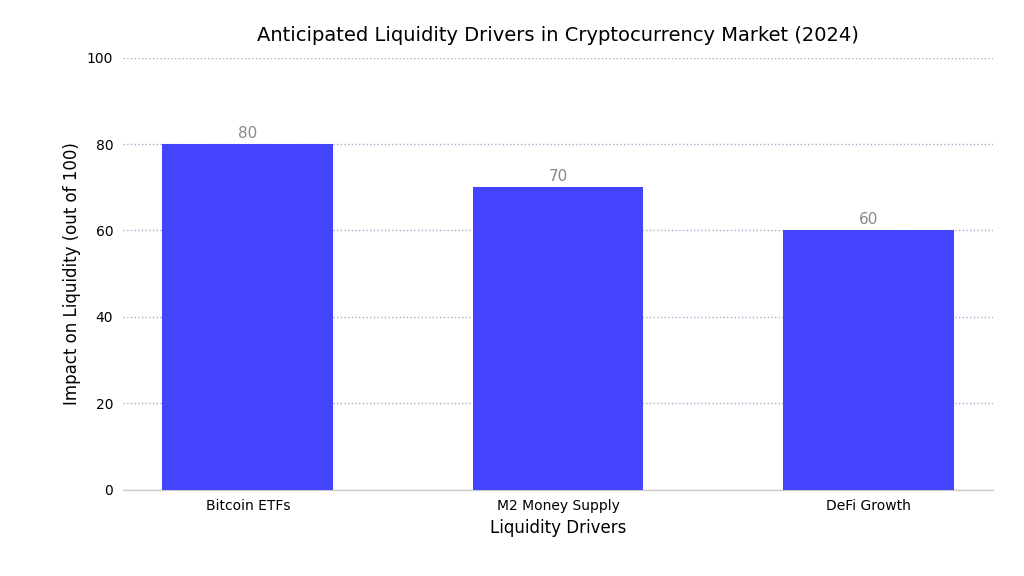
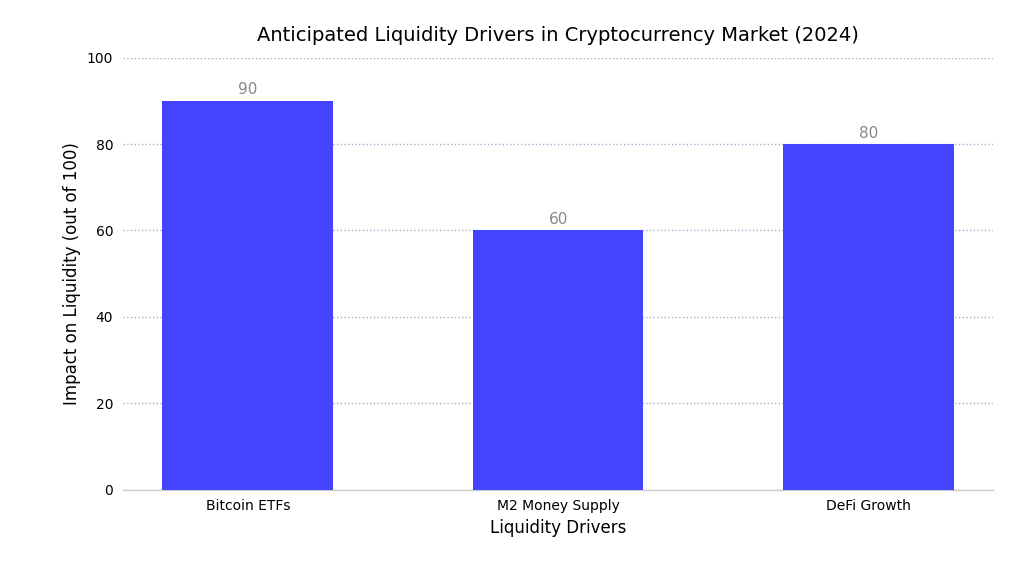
Bitcoin ETFs: 80 -> 90
M2 Money Supply: 70 -> 60
DeFi Growth: 60 -> 80
